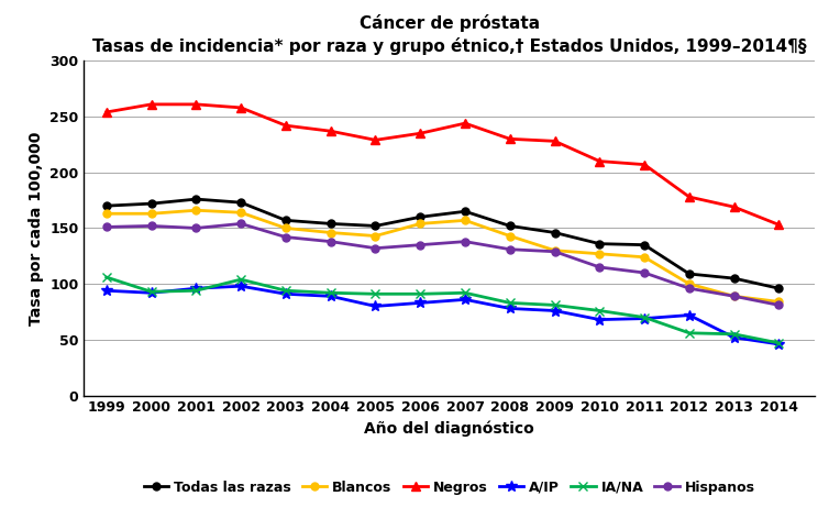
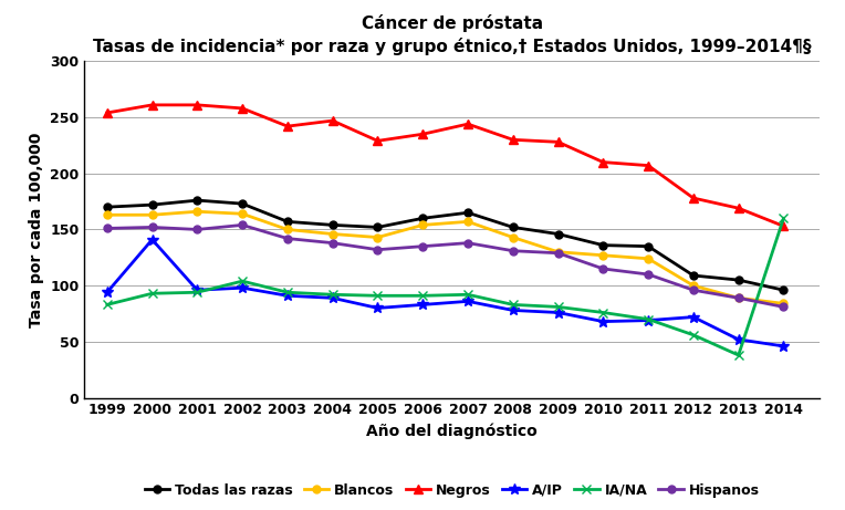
IA/NA/1999: 106 -> 83
A/IP/2000: 92 -> 141
Negros/2004: 237 -> 247
IA/NA/2013: 55 -> 38
IA/NA/2014: 47 -> 160
